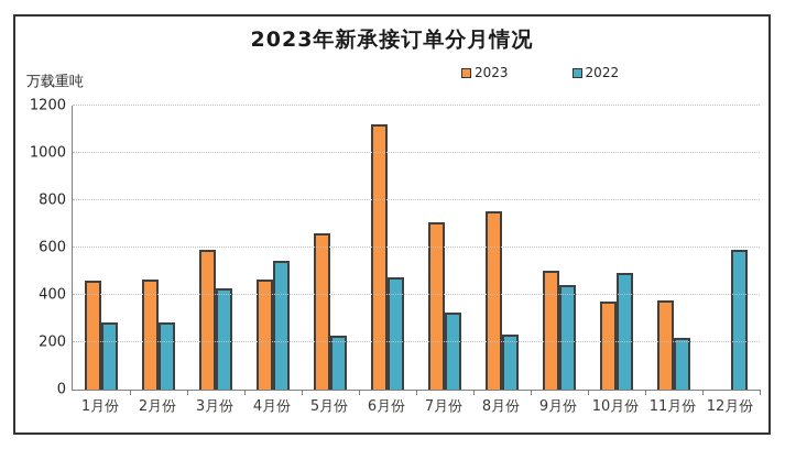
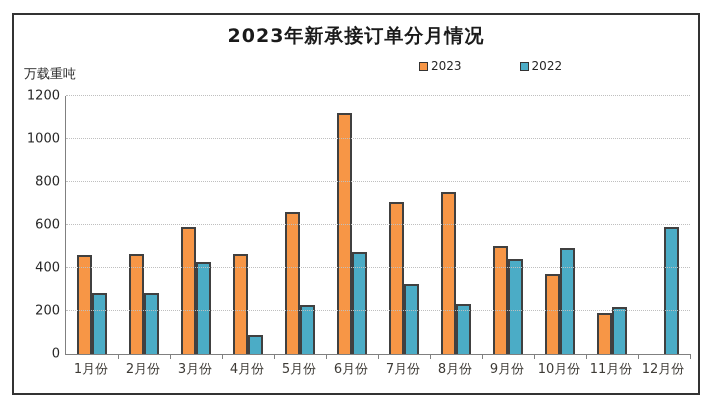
2022/4月份: 540 -> 90
2023/11月份: 380 -> 190
